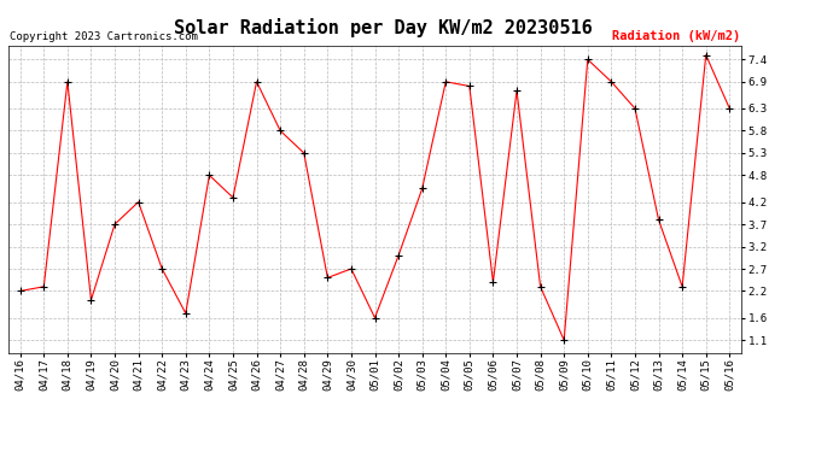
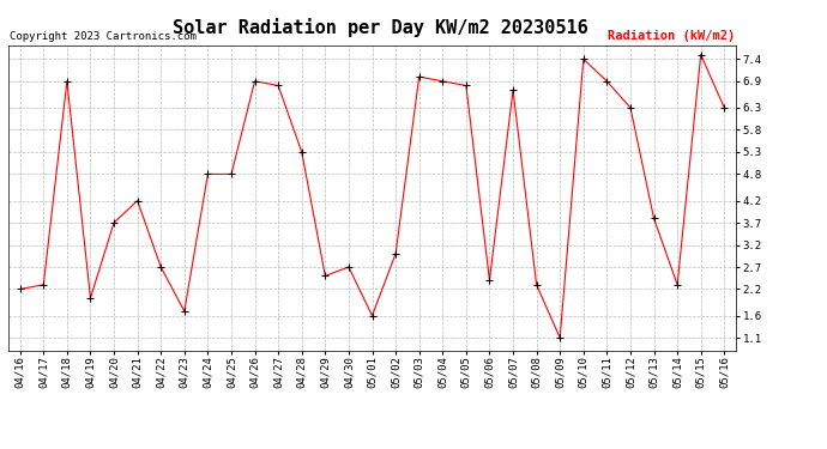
04/25: 4.3 -> 4.8
04/27: 5.8 -> 6.8
05/03: 4.5 -> 7.0
